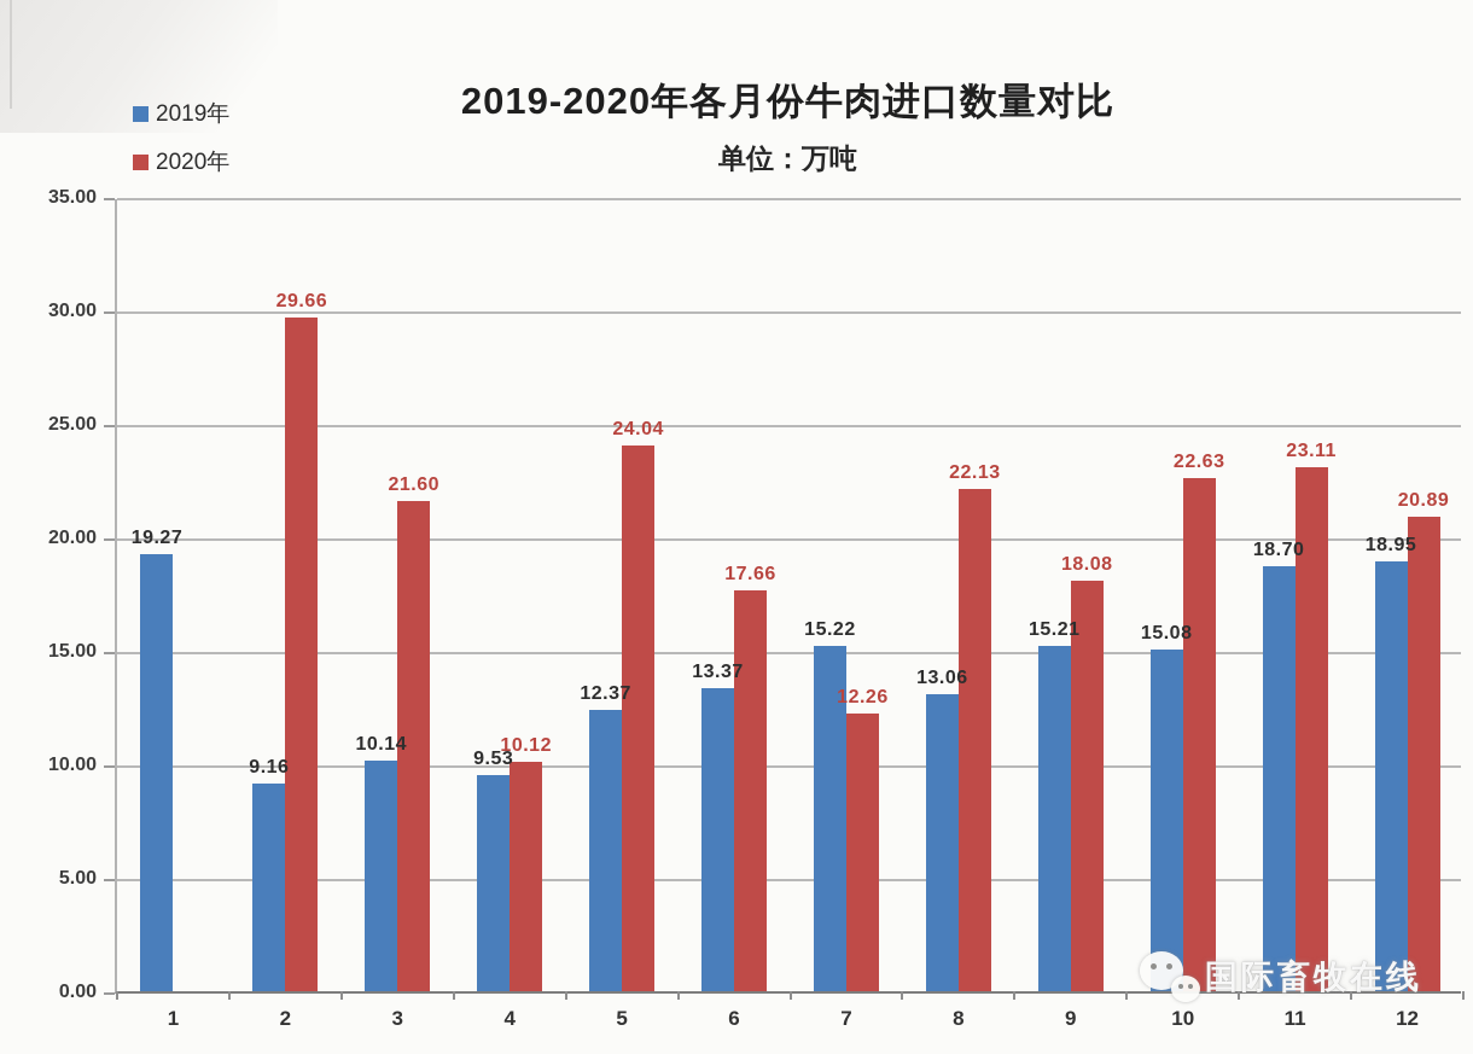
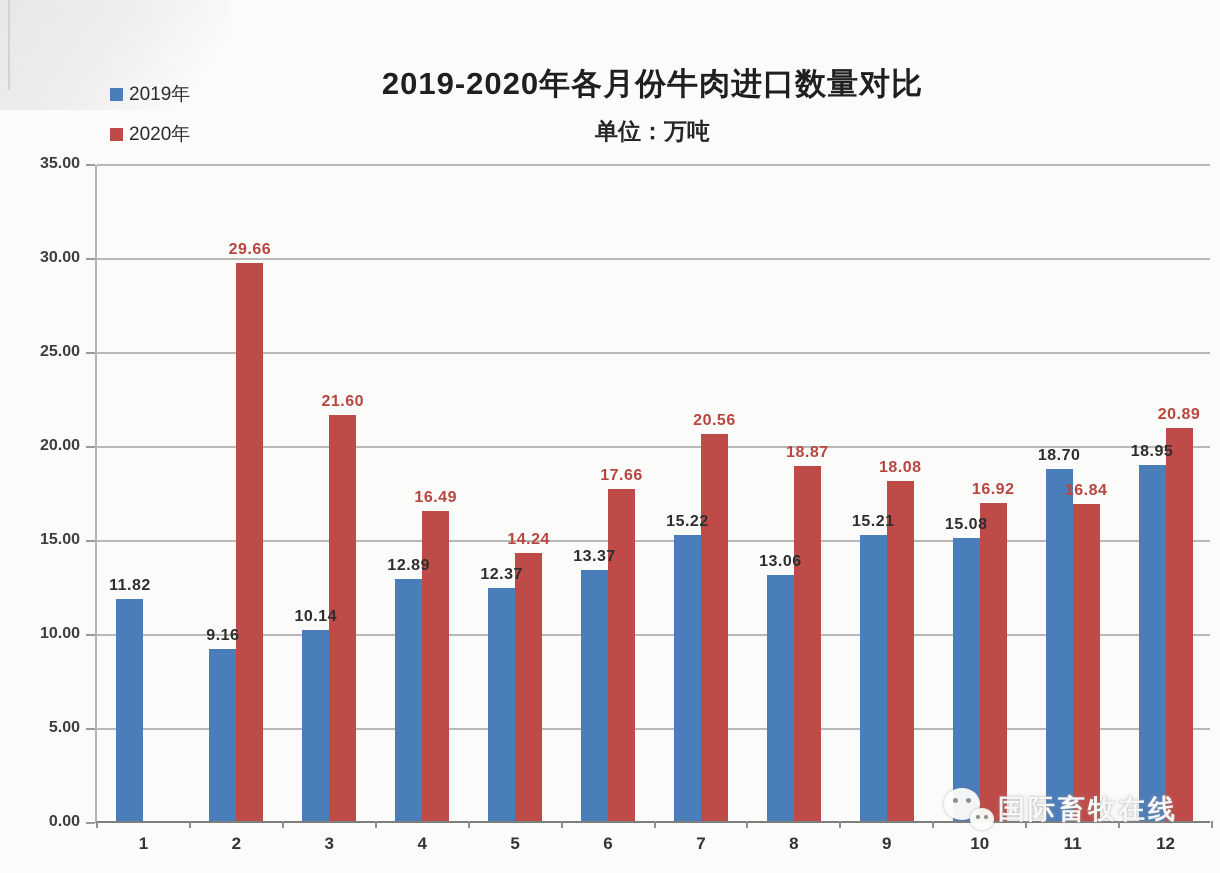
2019年/1: 19.27 -> 11.82
2019年/4: 9.53 -> 12.89
2020年/4: 10.12 -> 16.49
2020年/5: 24.04 -> 14.24
2020年/7: 12.26 -> 20.56
2020年/8: 22.13 -> 18.87
2020年/10: 22.63 -> 16.92
2020年/11: 23.11 -> 16.84
